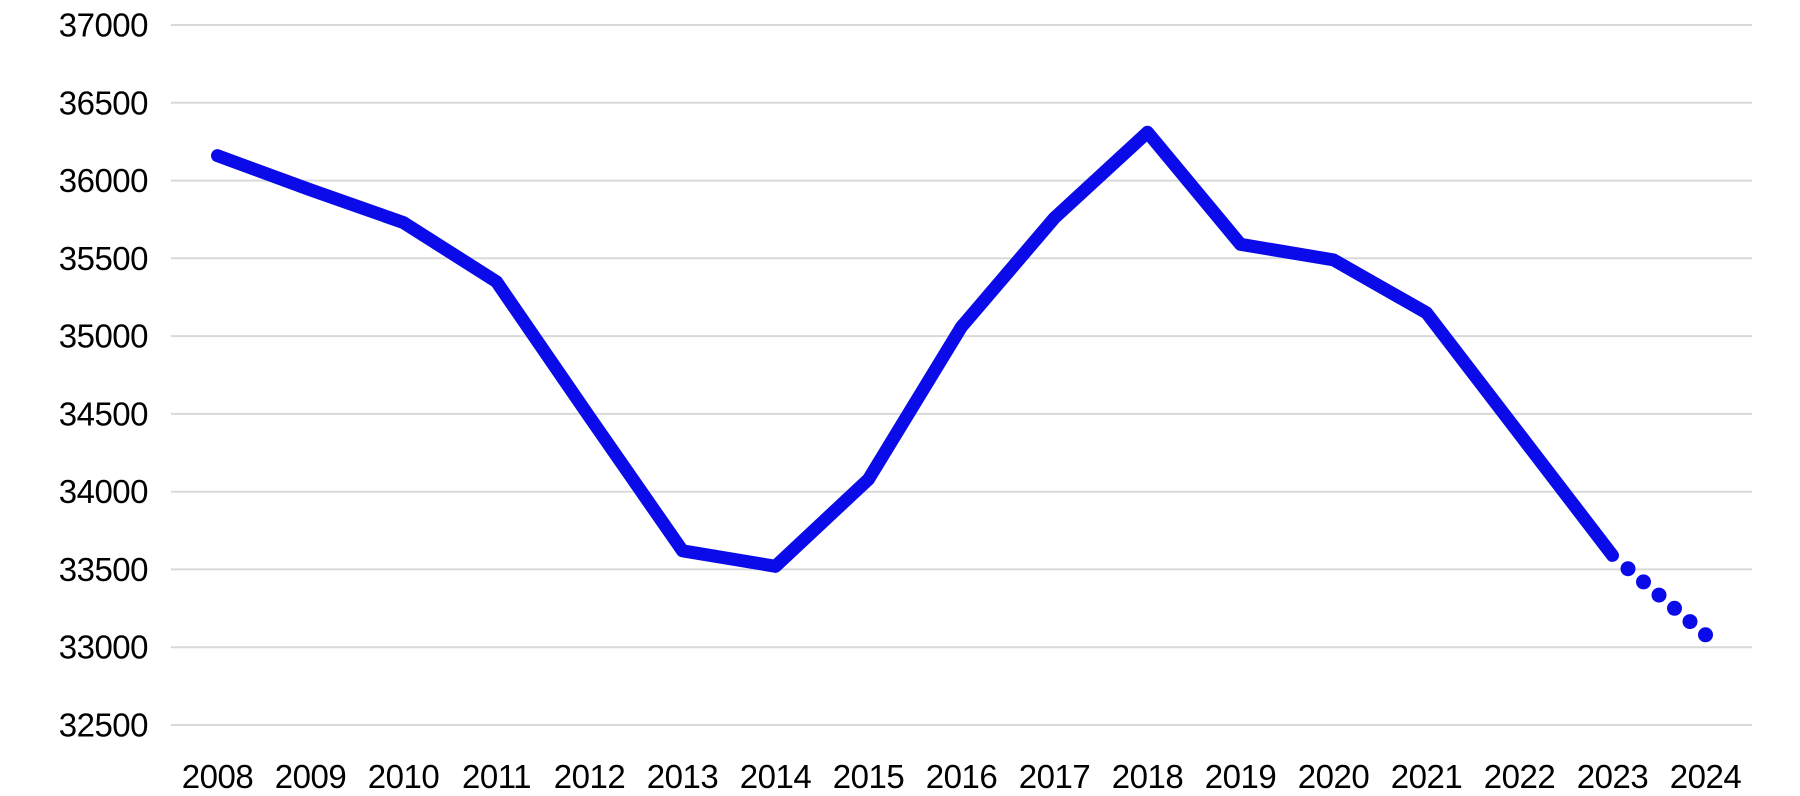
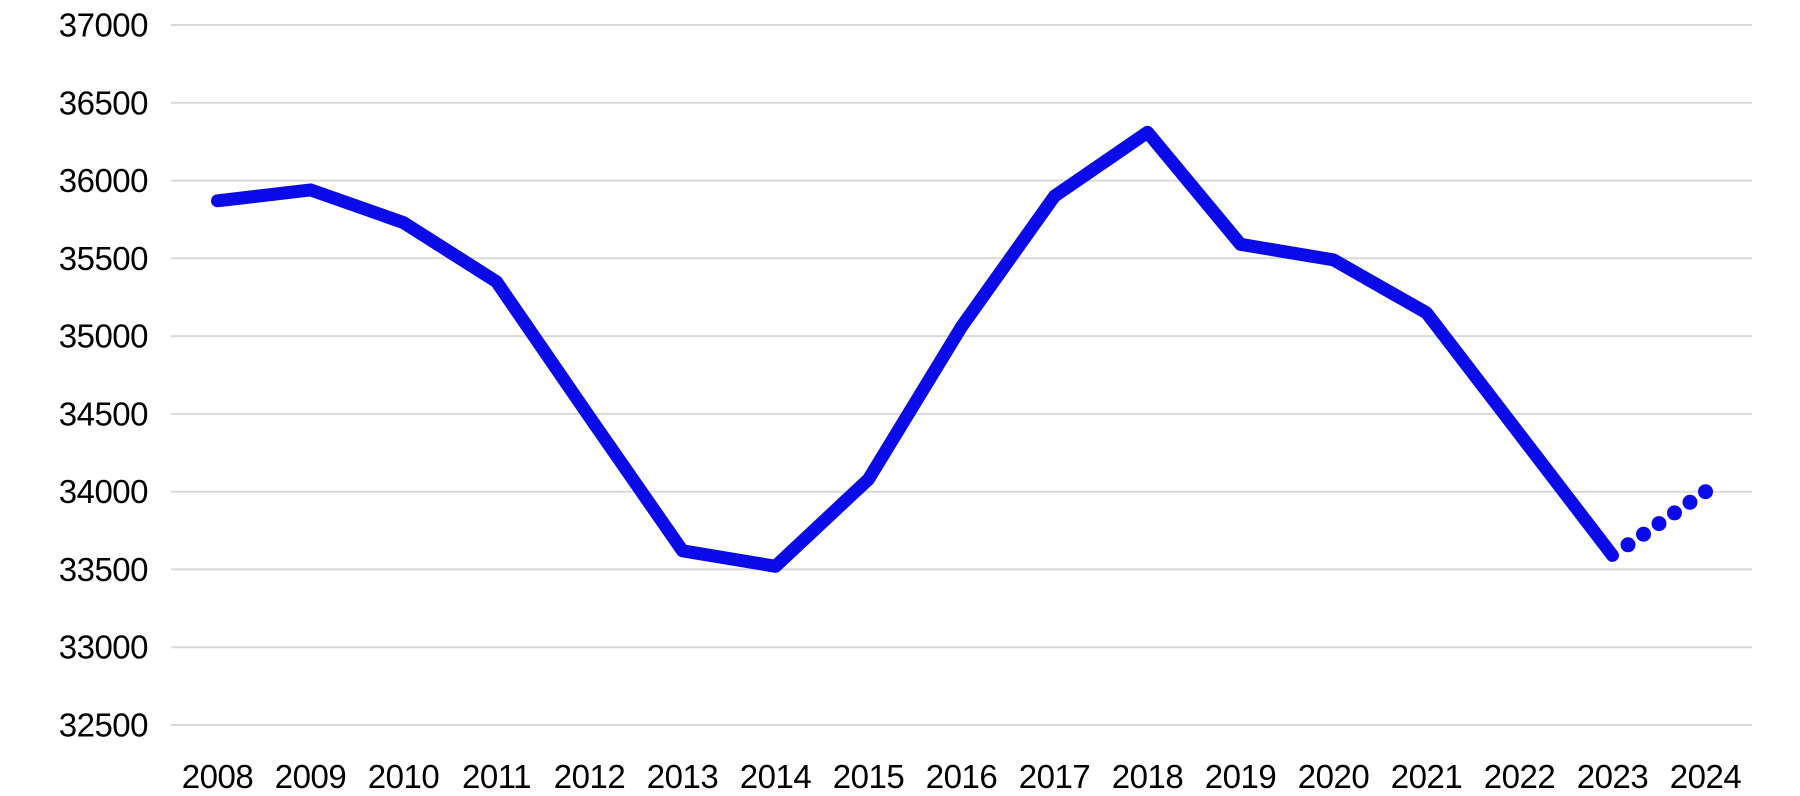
2008: 36160 -> 35870
2017: 35760 -> 35900
2024: 33080 -> 34000
